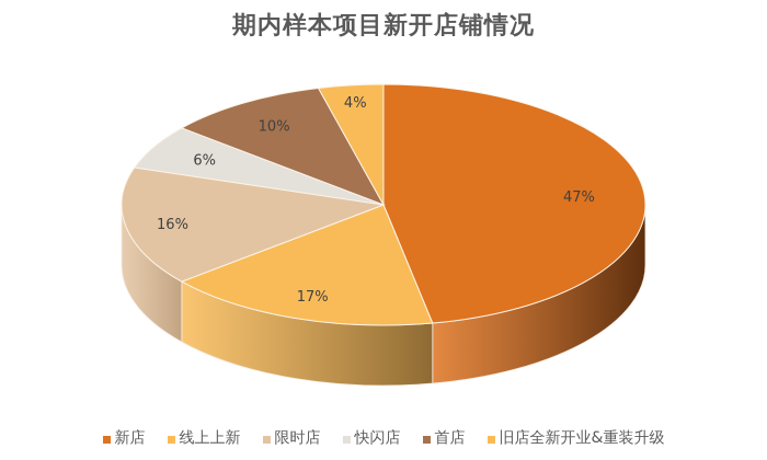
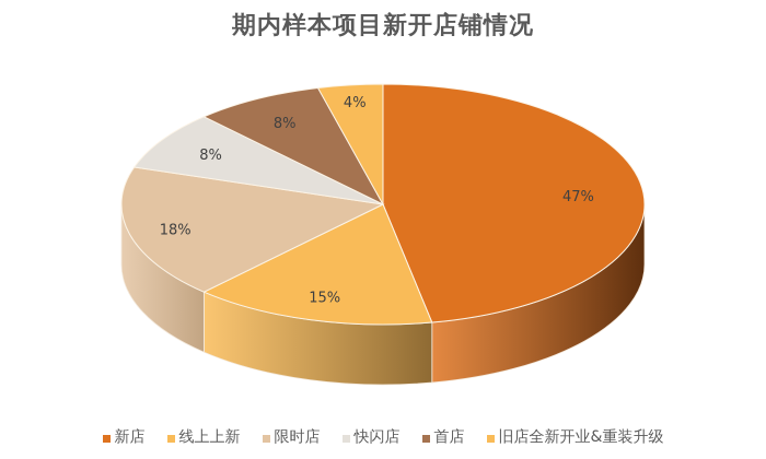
线上上新: 17% -> 15%
限时店: 16% -> 18%
快闪店: 6% -> 8%
首店: 10% -> 8%
